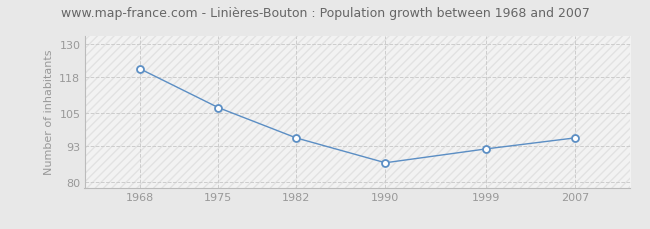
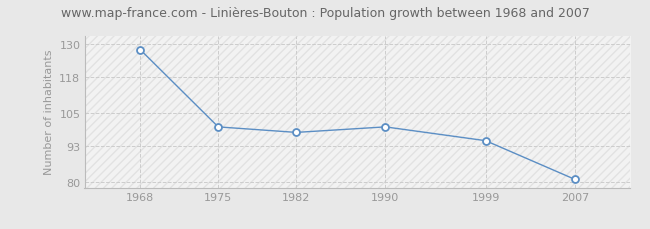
1968: 121 -> 128
1975: 107 -> 100
1982: 96 -> 98
1990: 87 -> 100
1999: 92 -> 95
2007: 96 -> 81
